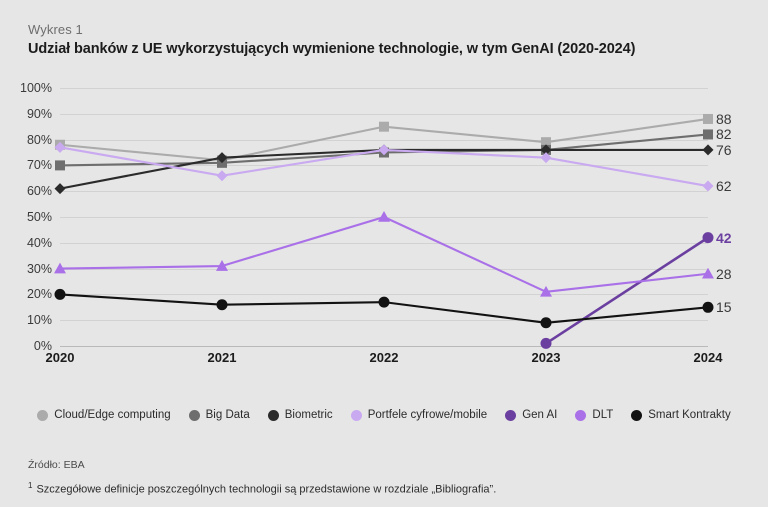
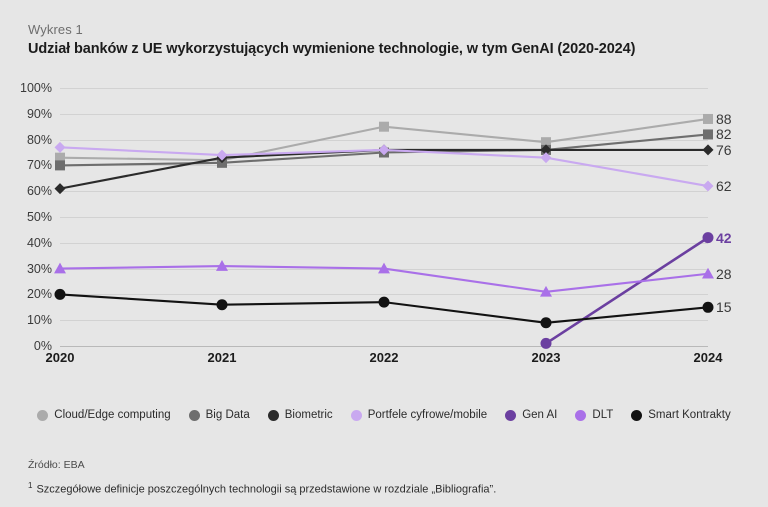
Cloud/Edge computing/2020: 78% -> 73%
Portfele cyfrowe/mobile/2021: 66% -> 74%
DLT/2022: 50% -> 30%
